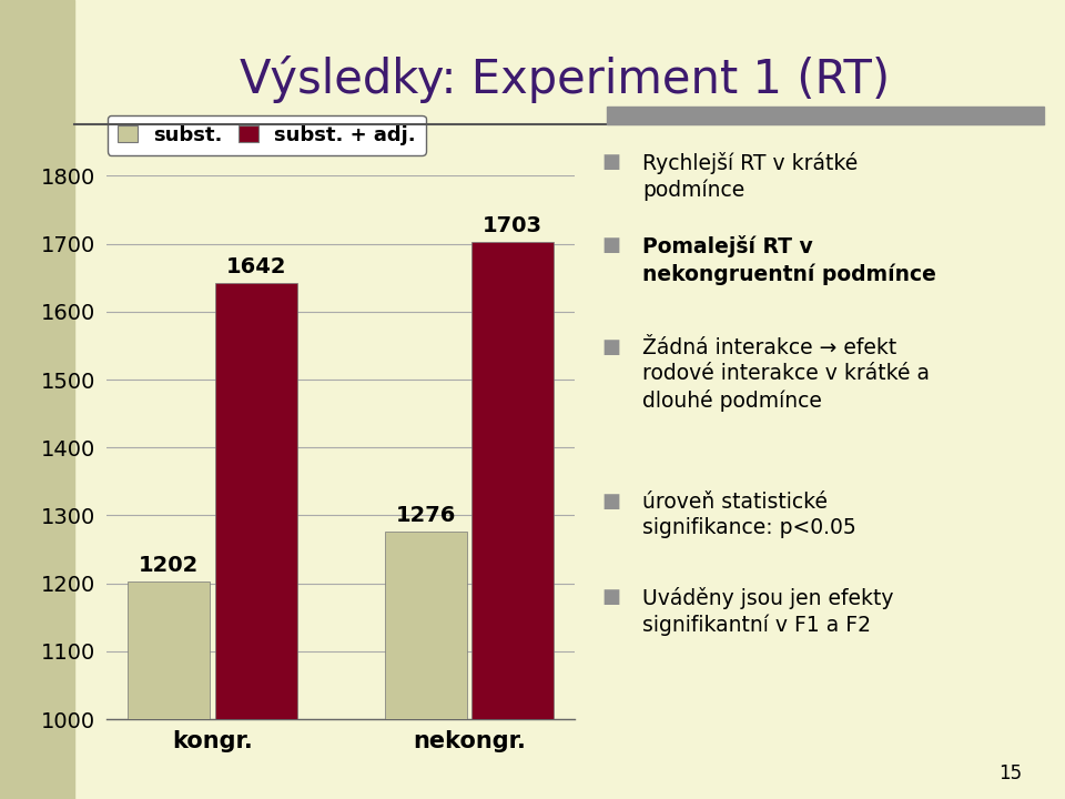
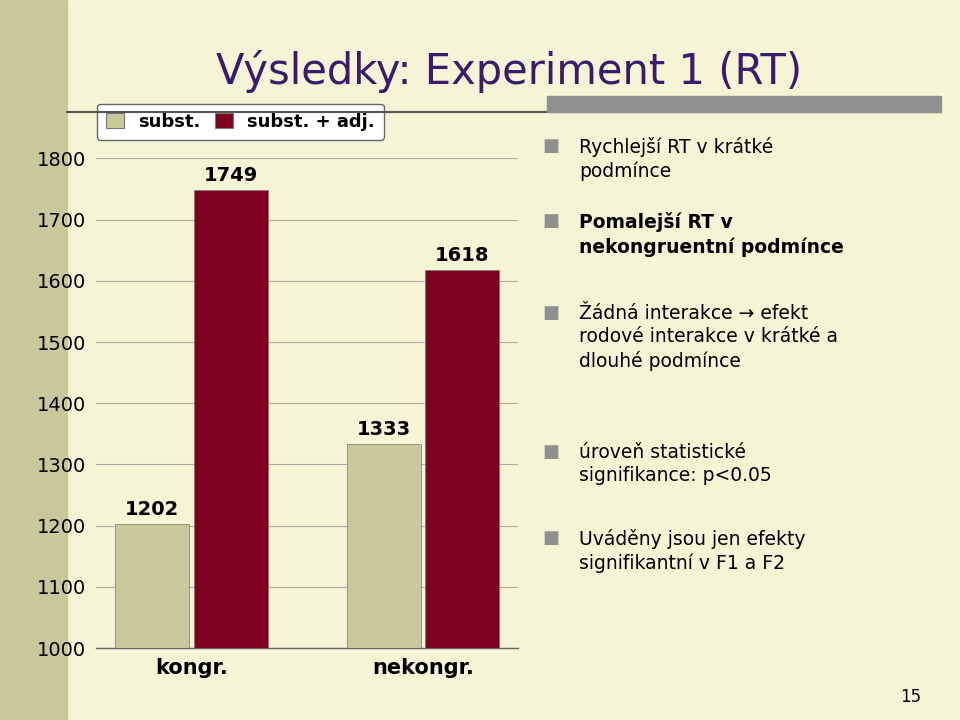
subst. + adj./kongr.: 1642 -> 1749
subst./nekongr.: 1276 -> 1333
subst. + adj./nekongr.: 1703 -> 1618
